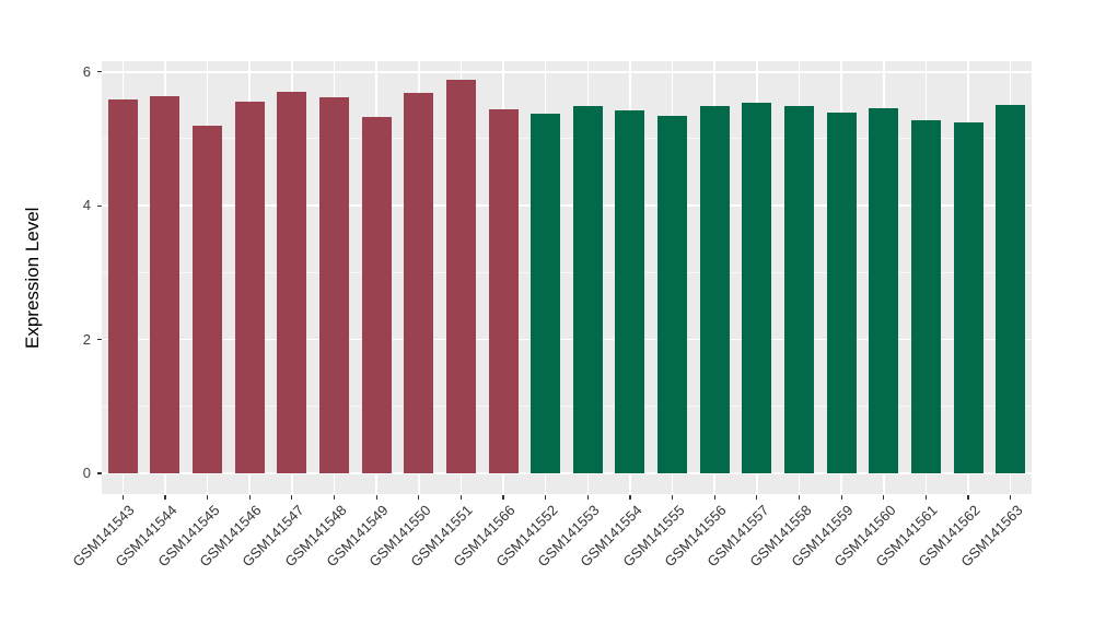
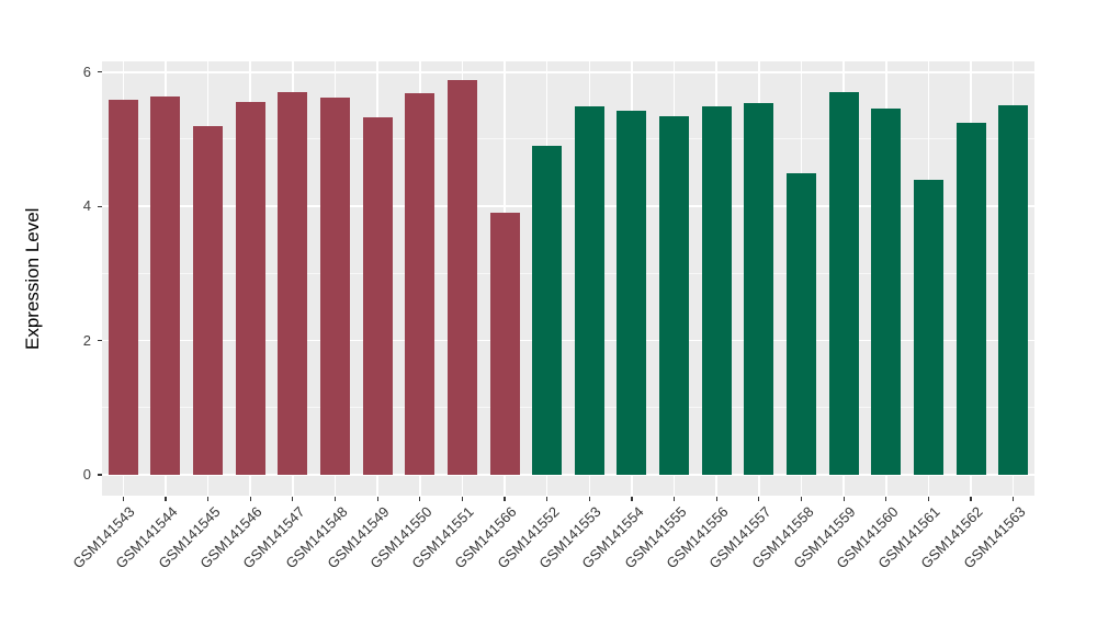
GSM141566: 5.4 -> 3.9
GSM141552: 5.4 -> 4.9
GSM141558: 5.5 -> 4.5
GSM141559: 5.4 -> 5.7
GSM141561: 5.3 -> 4.4
